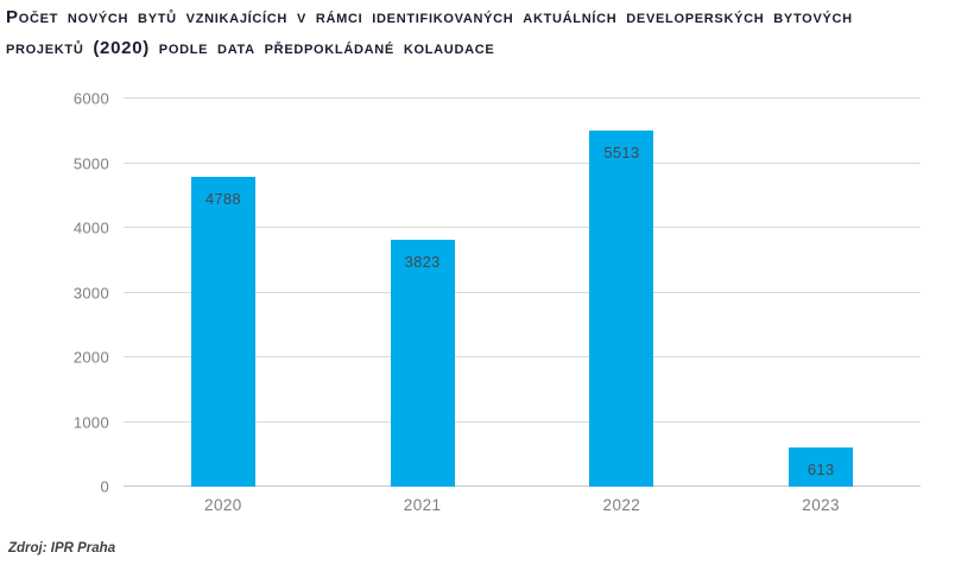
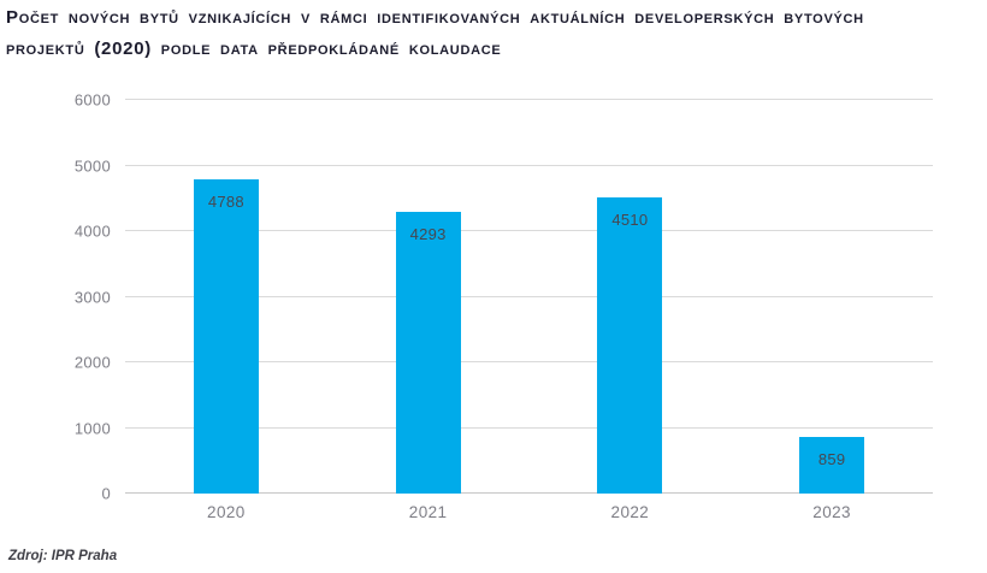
2021: 3823 -> 4293
2022: 5513 -> 4510
2023: 613 -> 859
